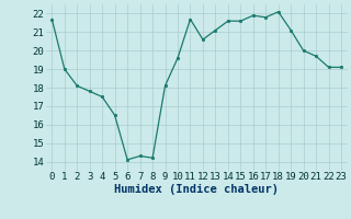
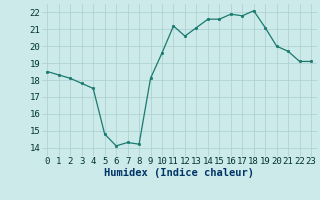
0: 21.7 -> 18.5
1: 19.0 -> 18.3
5: 16.5 -> 14.8
11: 21.7 -> 21.2
